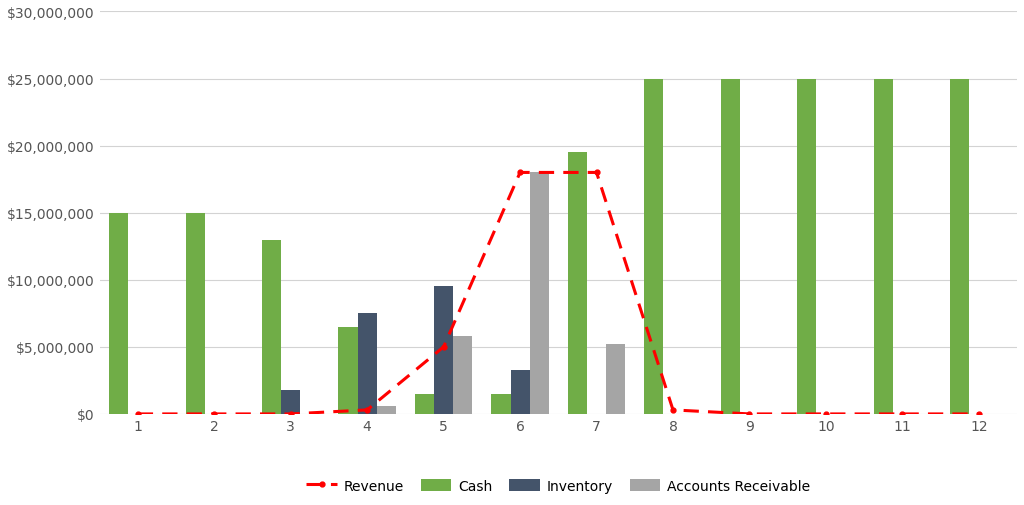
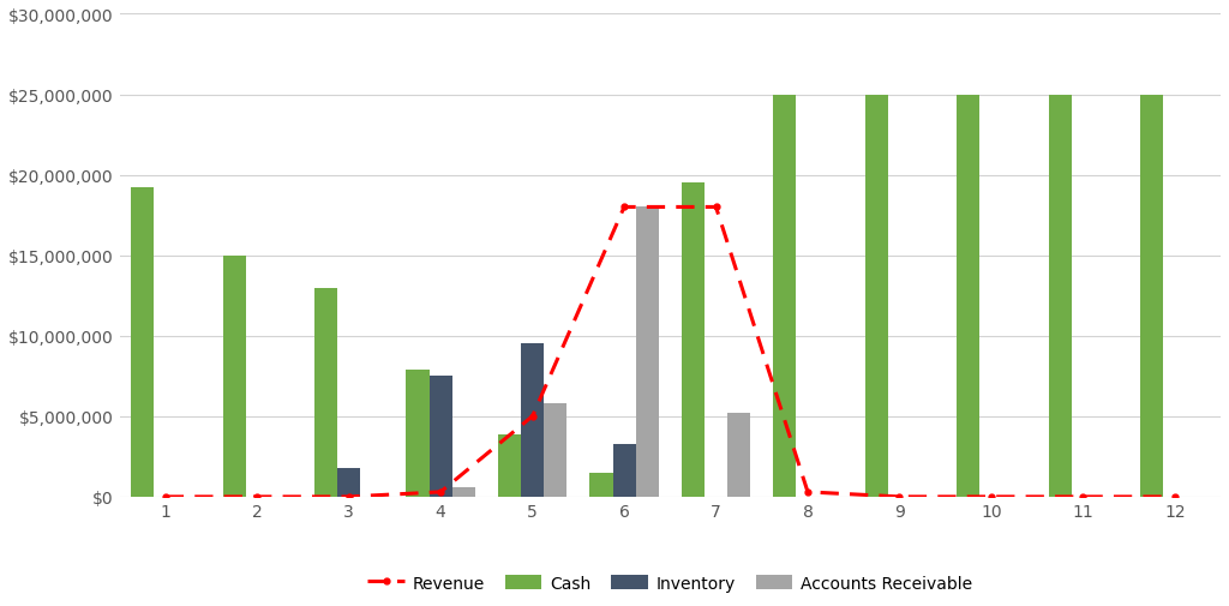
Cash/1: $15,000,000 -> $19,200,000
Cash/4: $6,500,000 -> $7,900,000
Cash/5: $1,500,000 -> $3,900,000
